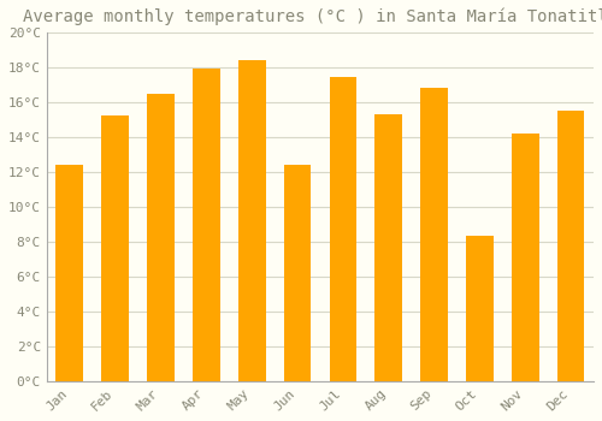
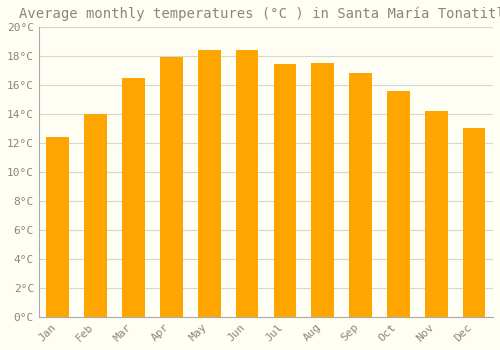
Feb: 15.2°C -> 14.0°C
Jun: 12.4°C -> 18.4°C
Aug: 15.3°C -> 17.5°C
Oct: 8.3°C -> 15.6°C
Dec: 15.5°C -> 13.0°C
